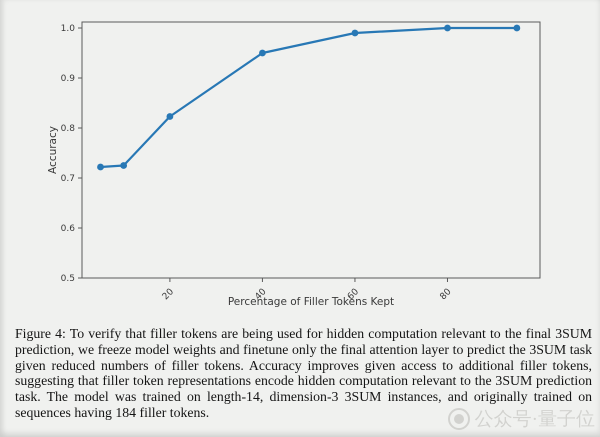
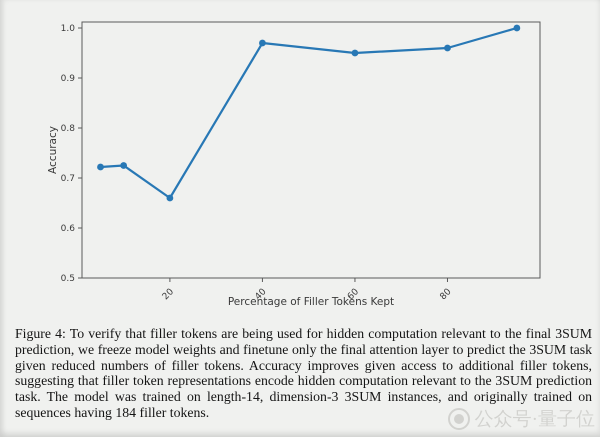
20: 0.82 -> 0.66
40: 0.95 -> 0.97
60: 0.99 -> 0.95
80: 1.00 -> 0.96
